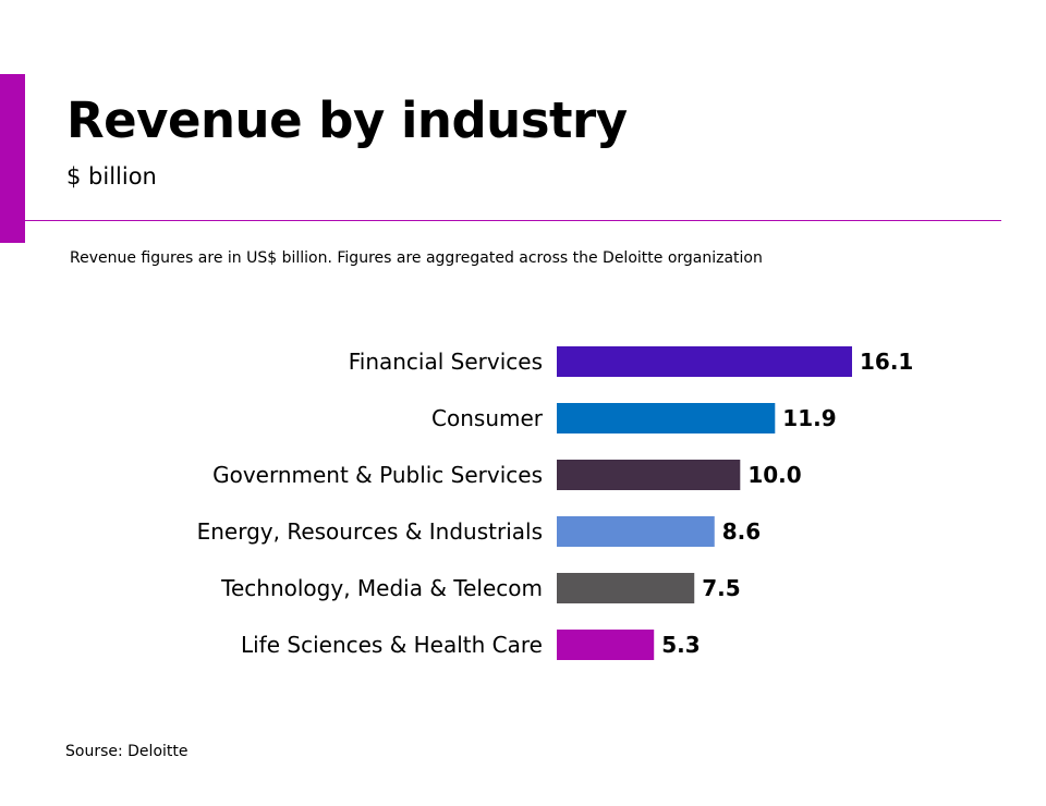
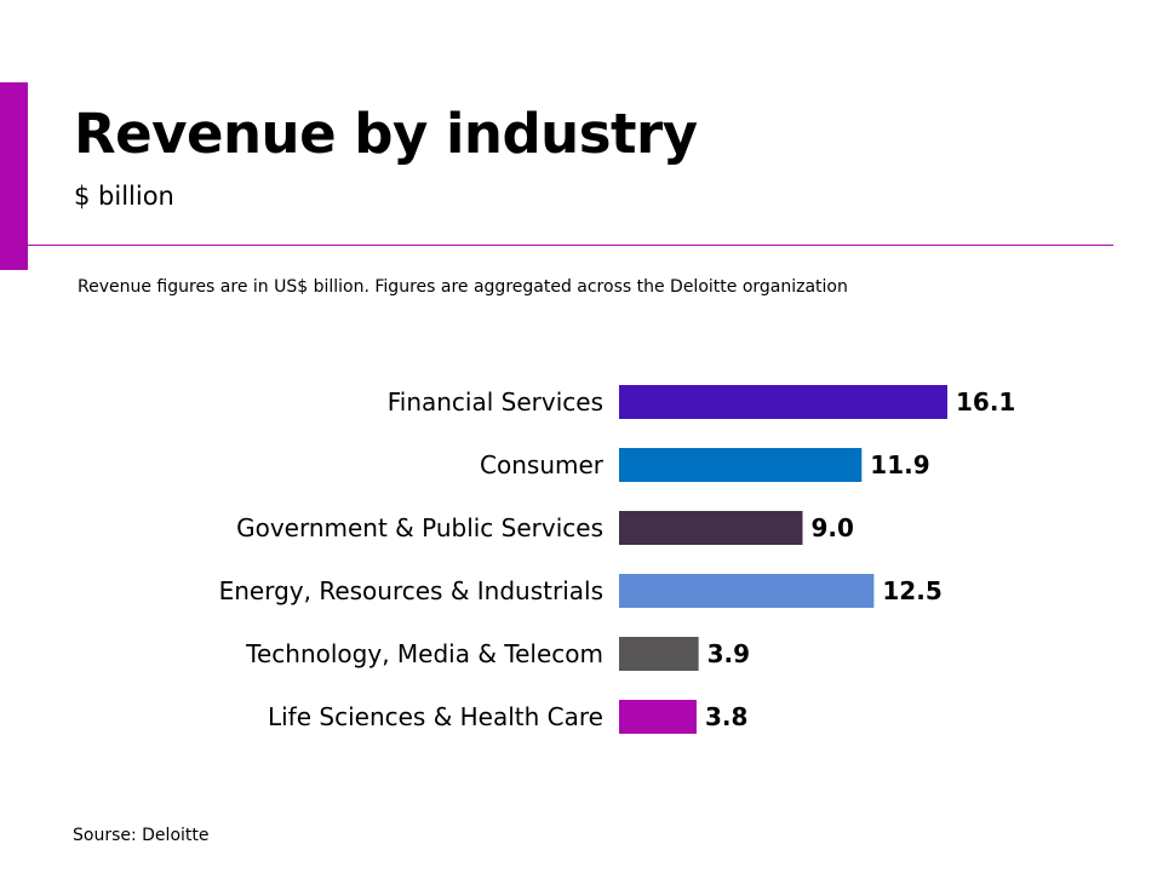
Government & Public Services: 10.0 -> 9.0
Energy, Resources & Industrials: 8.6 -> 12.5
Technology, Media & Telecom: 7.5 -> 3.9
Life Sciences & Health Care: 5.3 -> 3.8
